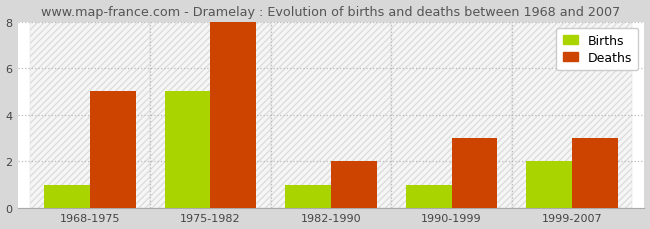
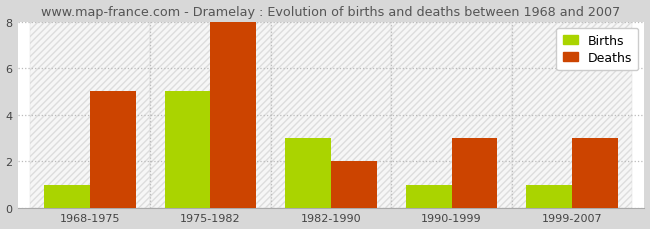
Births/1982-1990: 1 -> 3
Births/1999-2007: 2 -> 1
